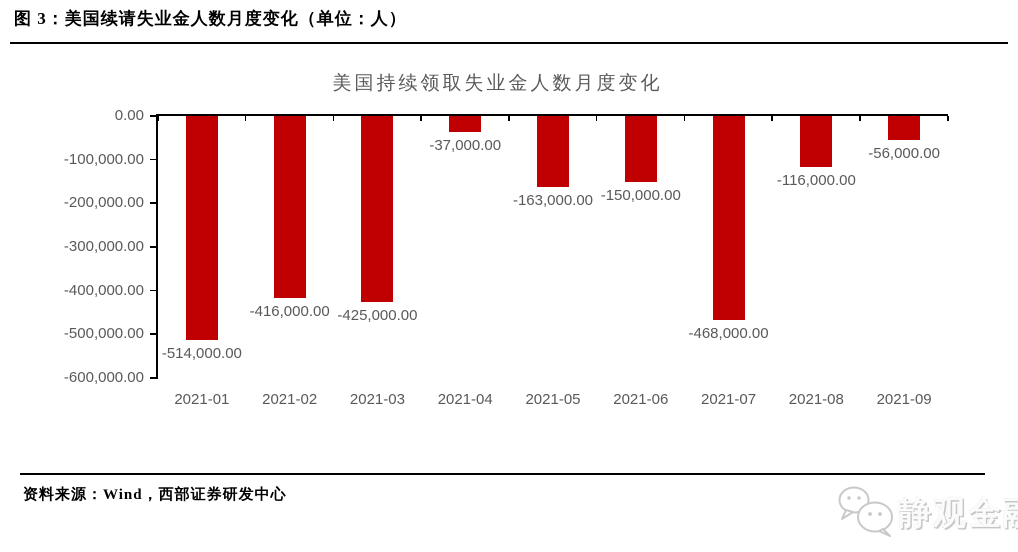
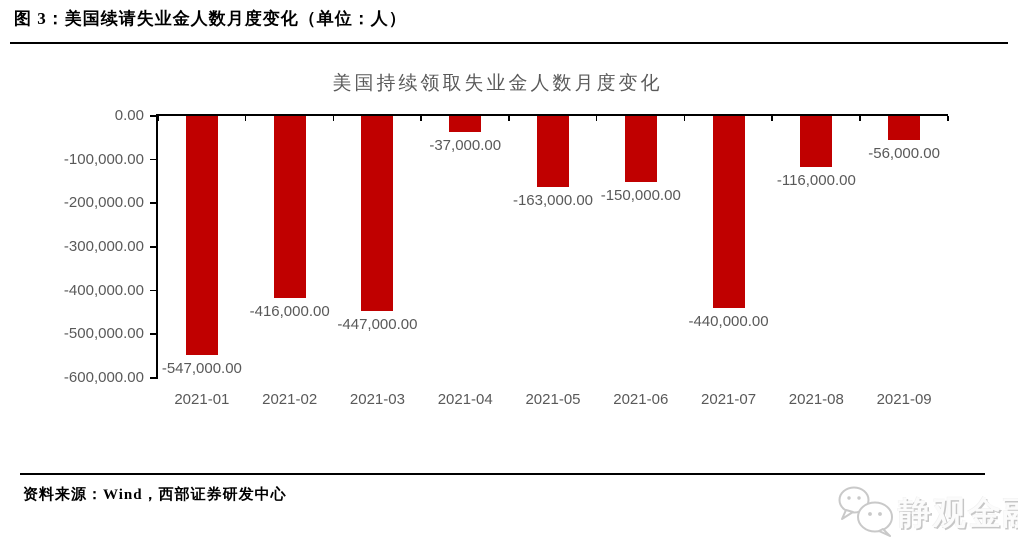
2021-01: -514,000.00 -> -547,000.00
2021-03: -425,000.00 -> -447,000.00
2021-07: -468,000.00 -> -440,000.00
